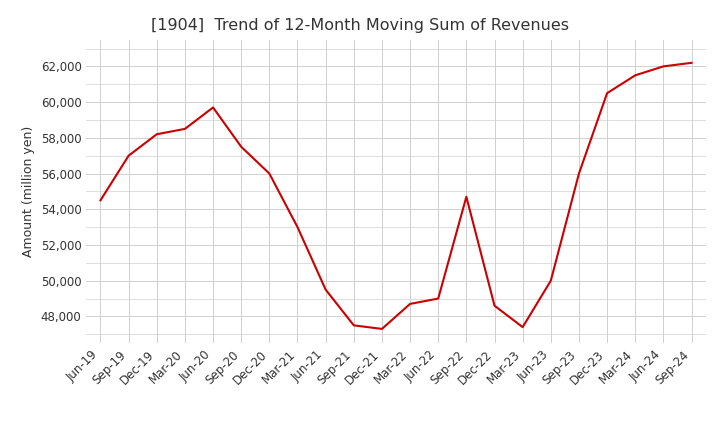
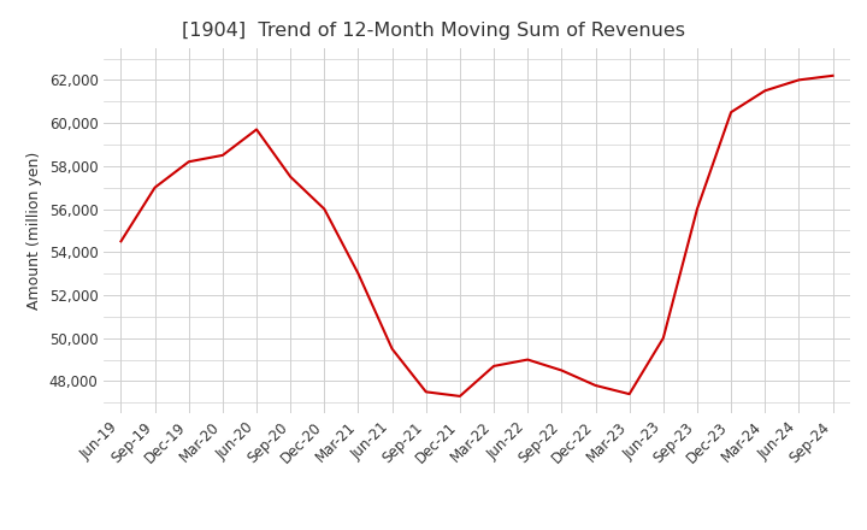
Sep-22: 54,700 -> 48,500
Dec-22: 48,600 -> 47,800
